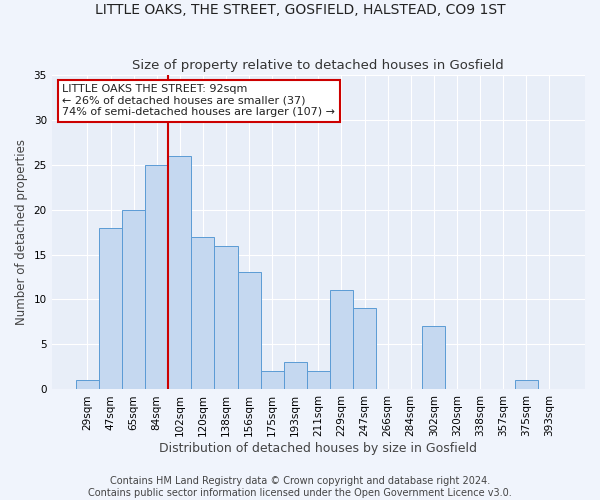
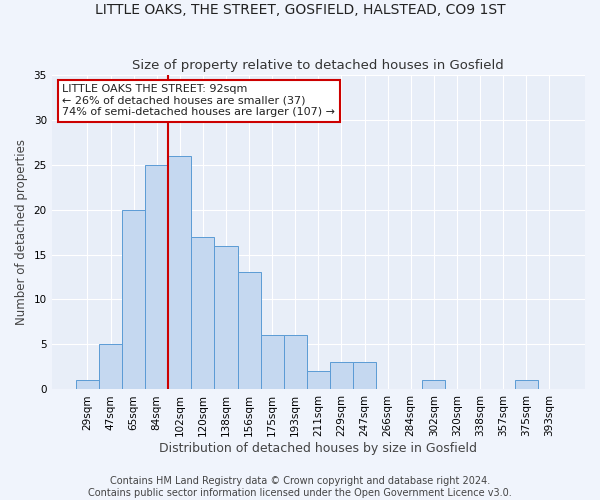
47sqm: 18 -> 5
175sqm: 2 -> 6
193sqm: 3 -> 6
229sqm: 11 -> 3
247sqm: 9 -> 3
302sqm: 7 -> 1
